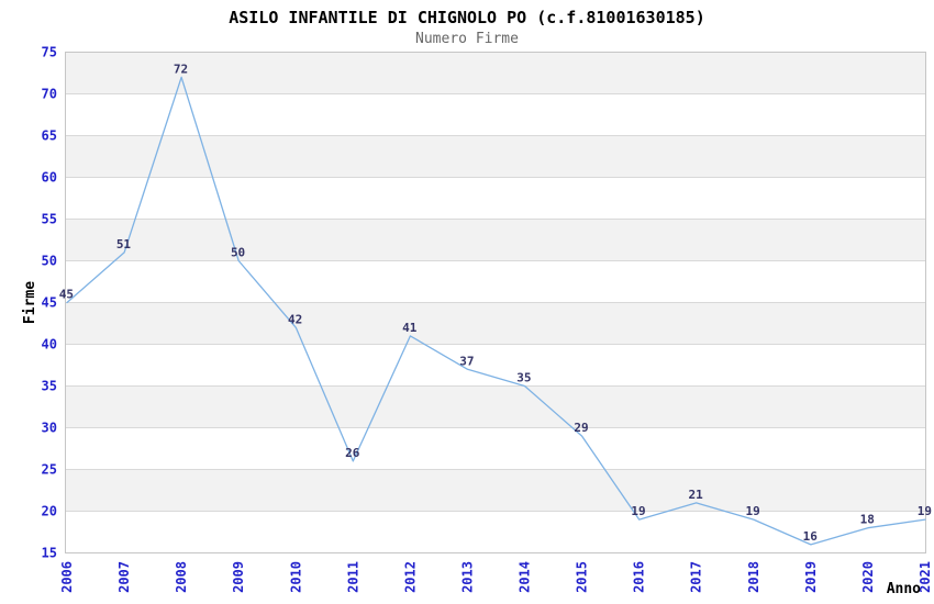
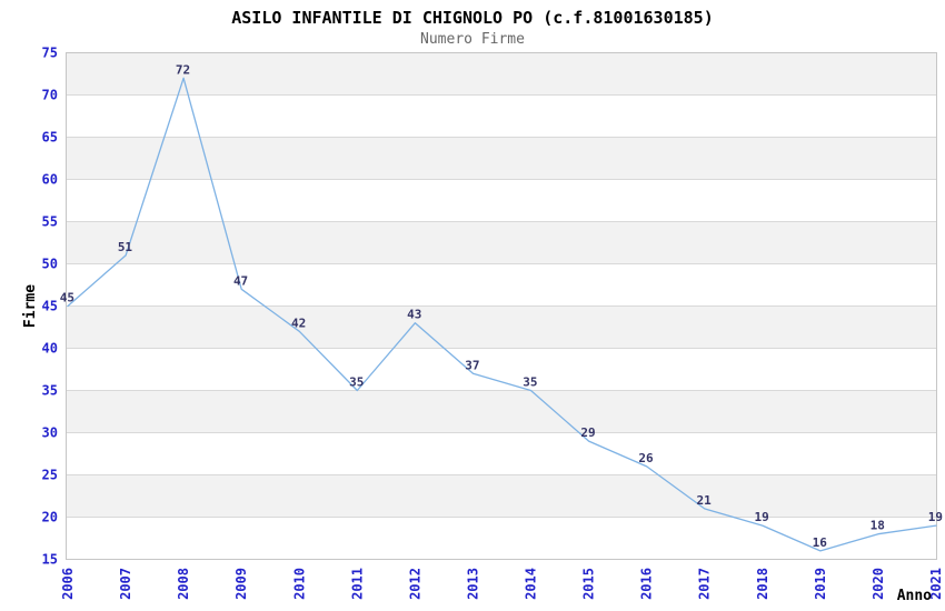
2009: 50 -> 47
2011: 26 -> 35
2012: 41 -> 43
2016: 19 -> 26
